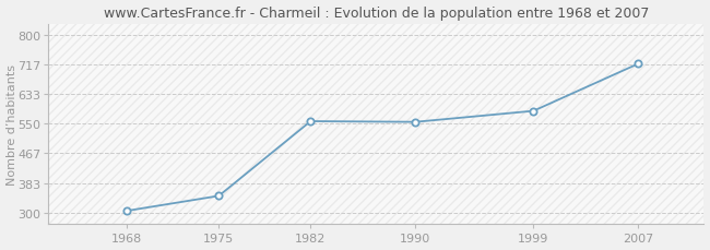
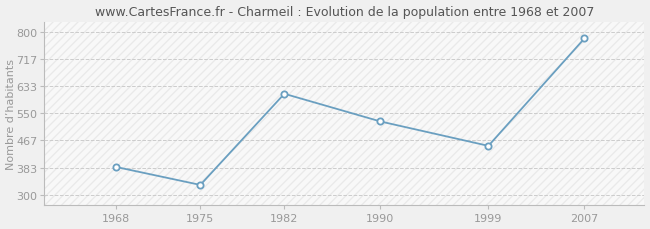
1968: 305 -> 385
1975: 347 -> 330
1982: 557 -> 610
1990: 555 -> 525
1999: 586 -> 450
2007: 719 -> 780
